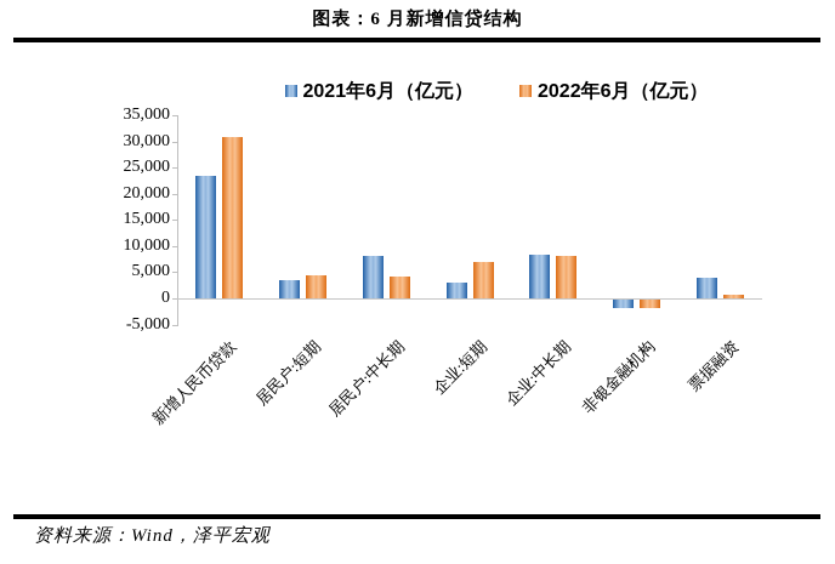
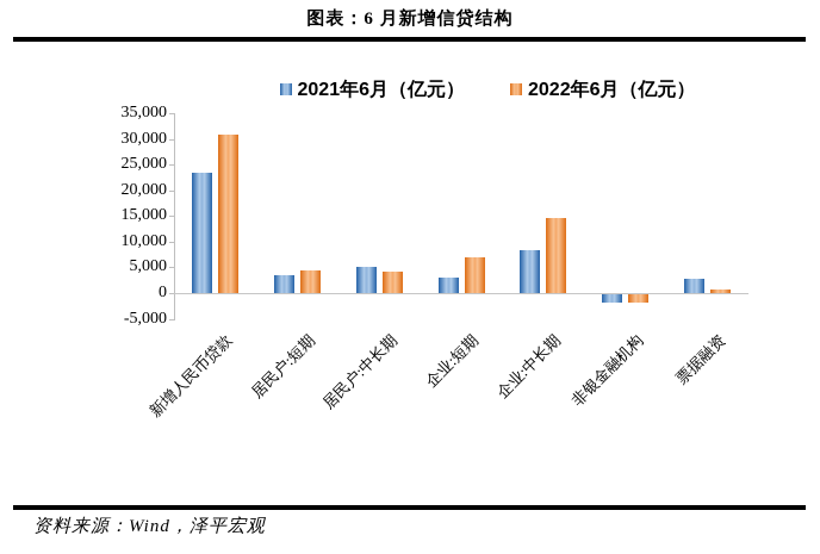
2021年6月（亿元）/居民户:中长期: 8000 -> 5000
2022年6月（亿元）/企业:中长期: 8000 -> 14000
2021年6月（亿元）/票据融资: 4000 -> 3000
